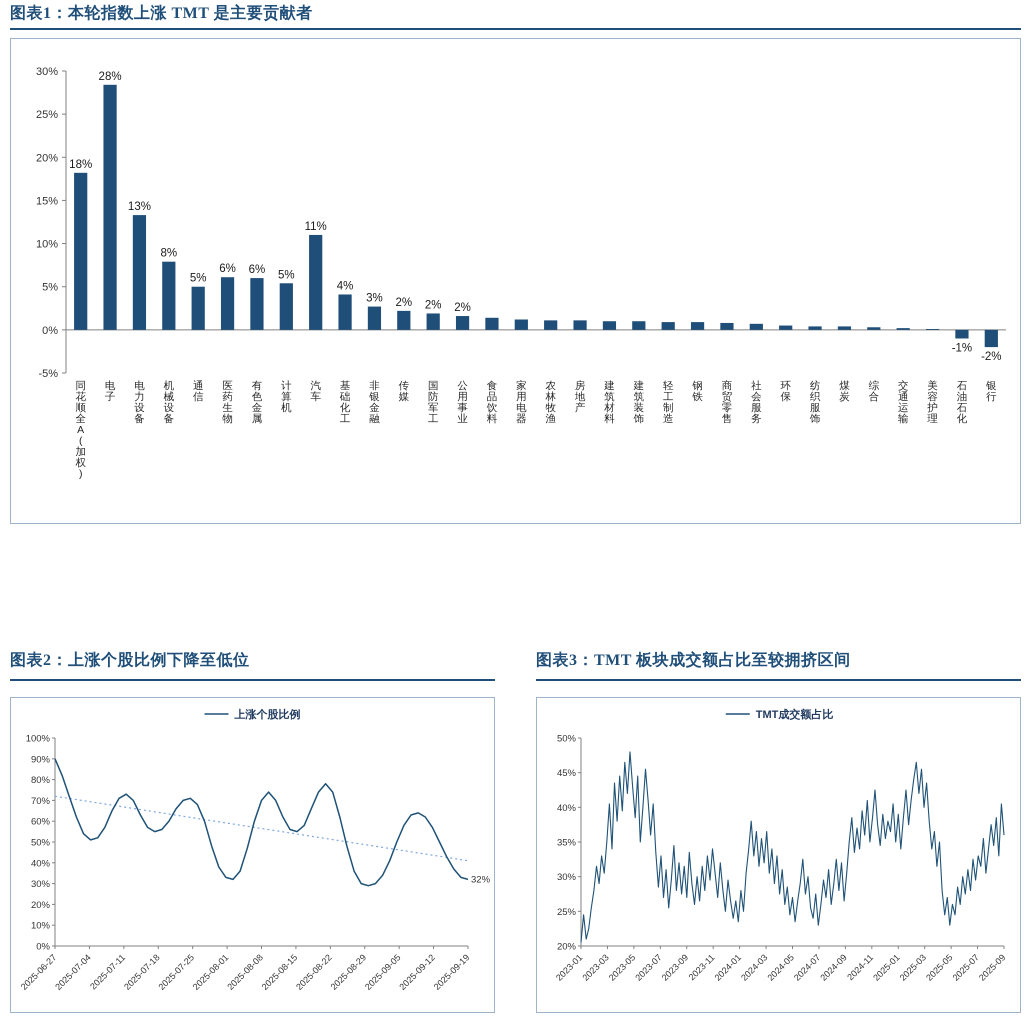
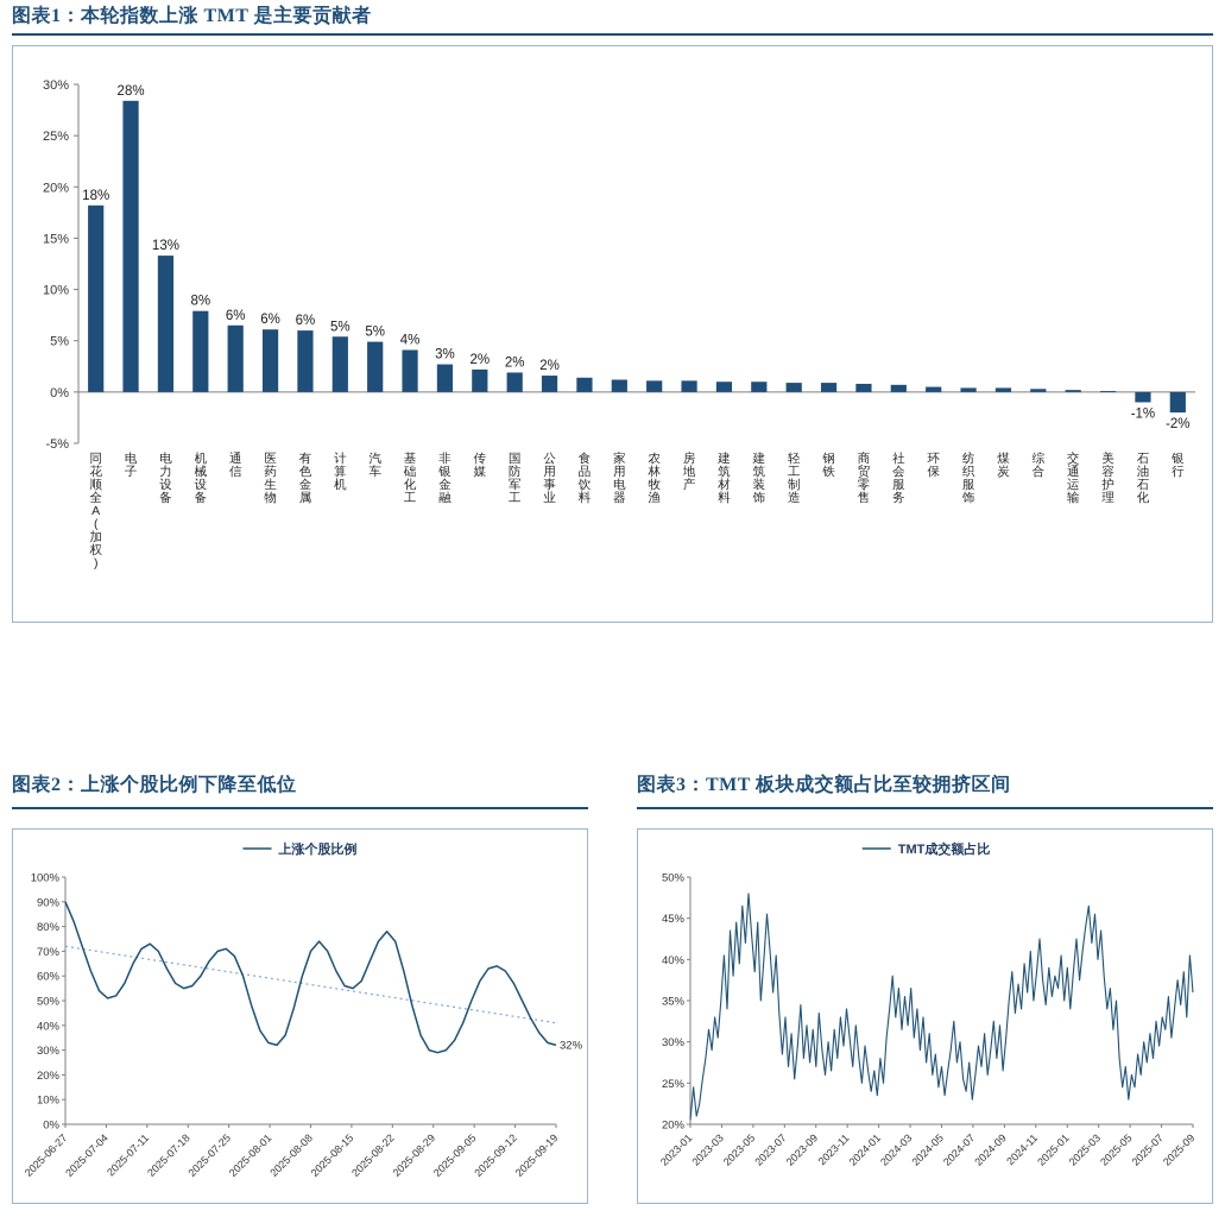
图表1：本轮指数上涨 TMT 是主要贡献者/通信: 5% -> 6%
图表1：本轮指数上涨 TMT 是主要贡献者/汽车: 11% -> 5%
